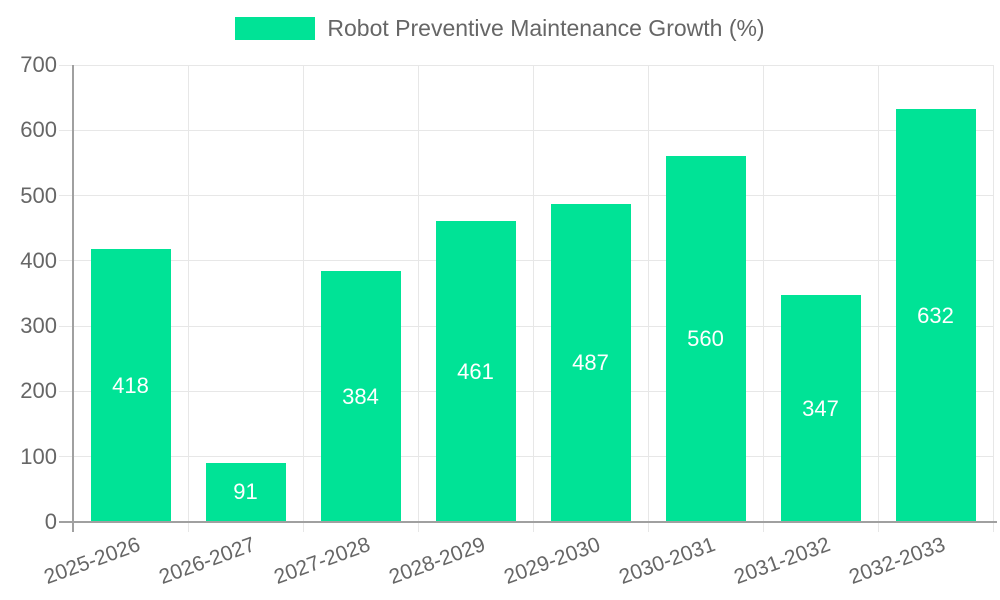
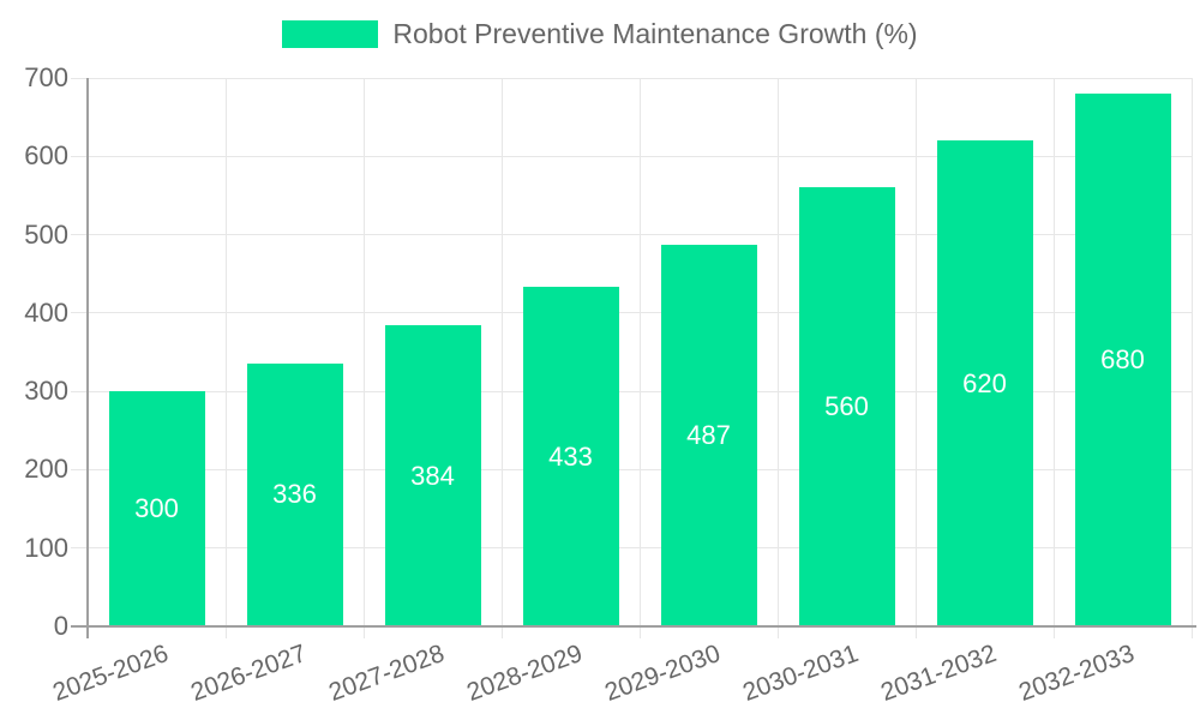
2025-2026: 418 -> 300
2026-2027: 91 -> 336
2028-2029: 461 -> 433
2031-2032: 347 -> 620
2032-2033: 632 -> 680
